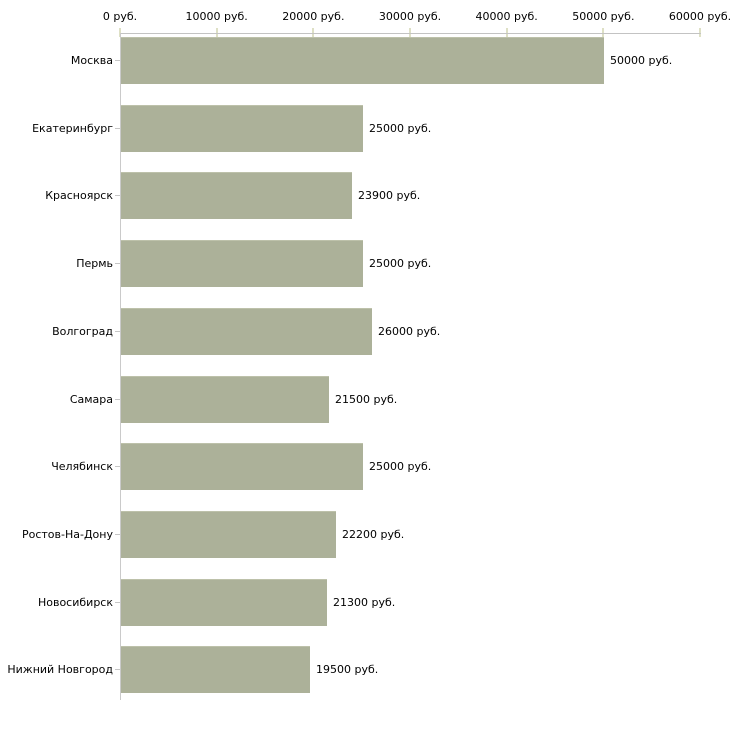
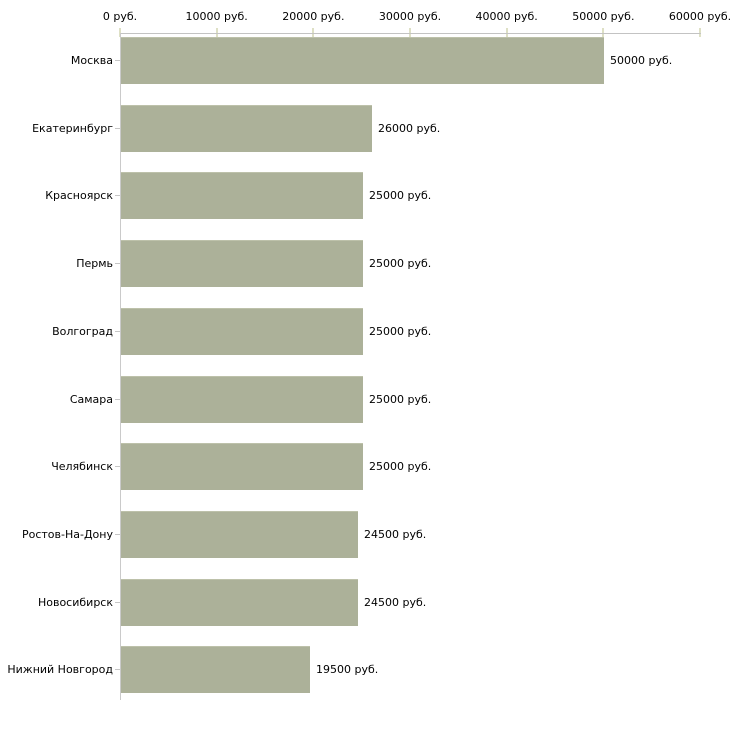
Екатеринбург: 25000 -> 26000
Красноярск: 23900 -> 25000
Волгоград: 26000 -> 25000
Самара: 21500 -> 25000
Ростов-На-Дону: 22200 -> 24500
Новосибирск: 21300 -> 24500
